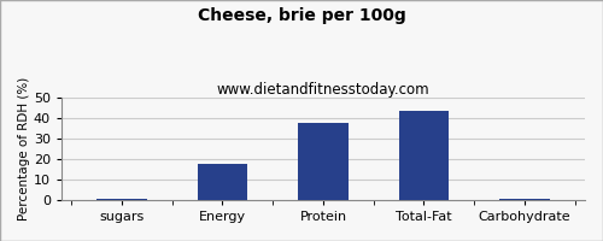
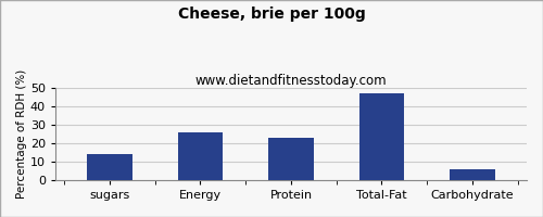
sugars: 0 -> 14
Energy: 18 -> 26
Protein: 38 -> 23
Total-Fat: 44 -> 47
Carbohydrate: 0 -> 6
